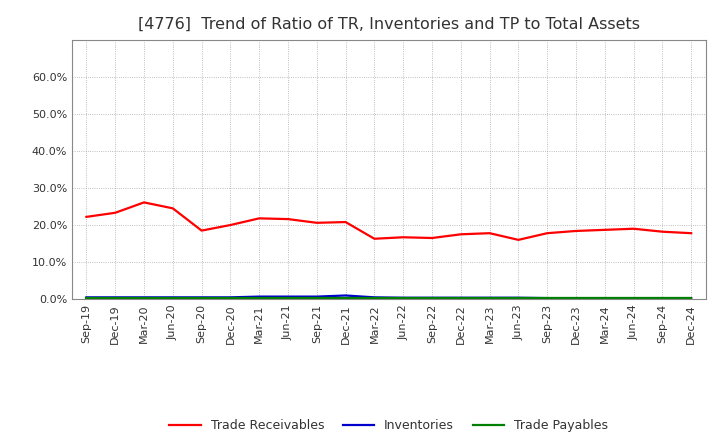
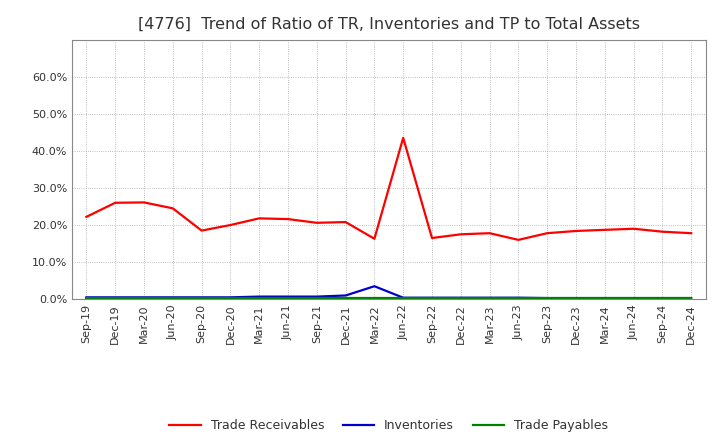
Trade Receivables/Dec-19: 23.3% -> 26.0%
Inventories/Mar-22: 0.5% -> 3.5%
Trade Receivables/Jun-22: 16.7% -> 43.5%
